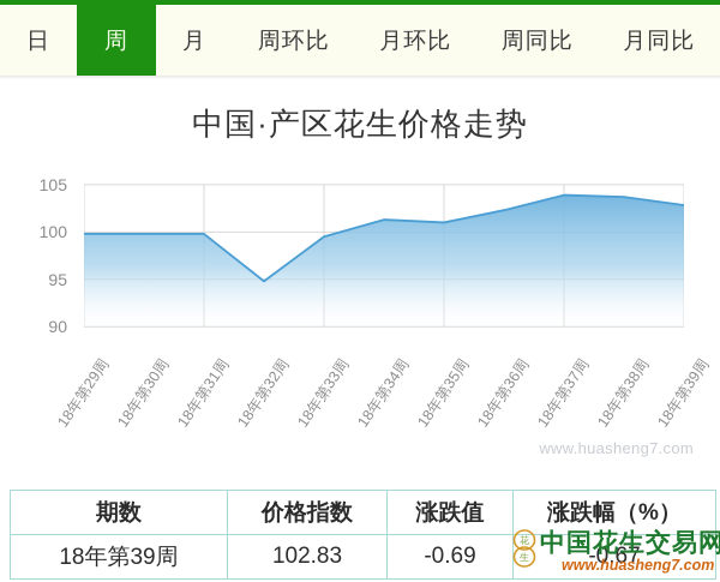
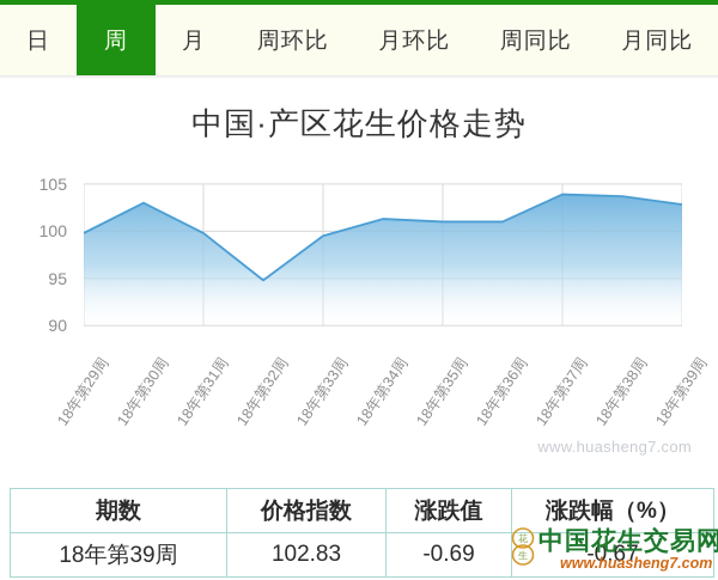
18年第30周: 100 -> 103
18年第36周: 102 -> 101
